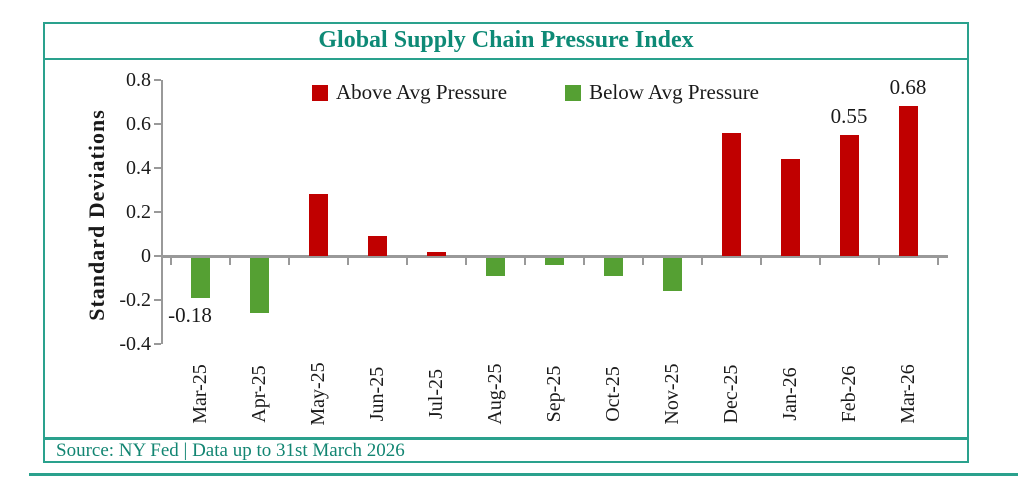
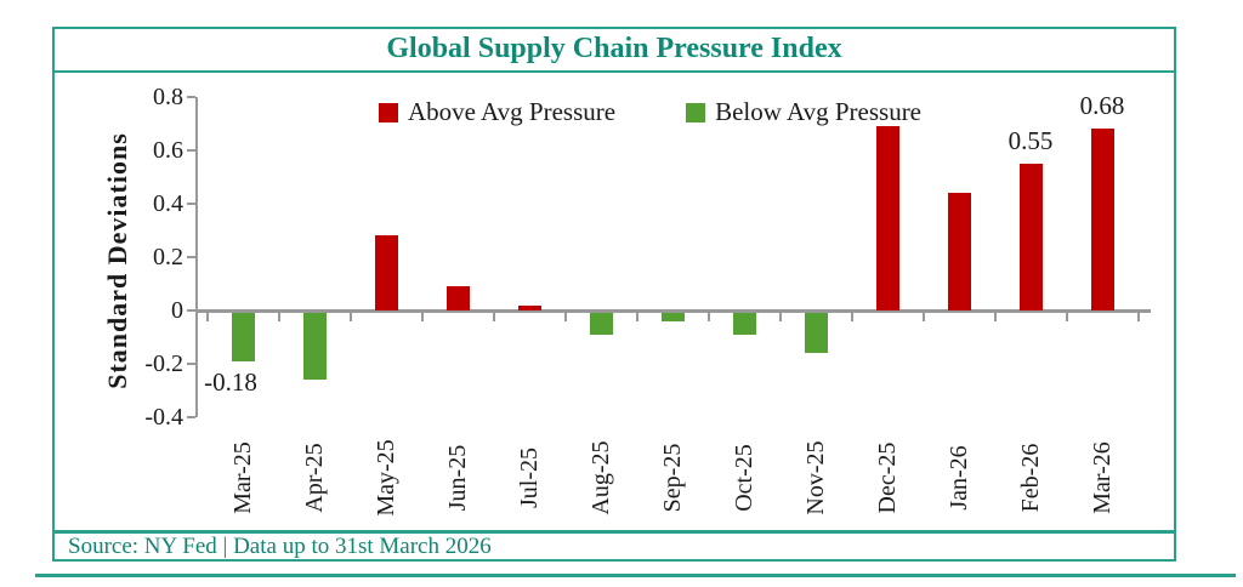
Dec-25: 0.56 -> 0.69
